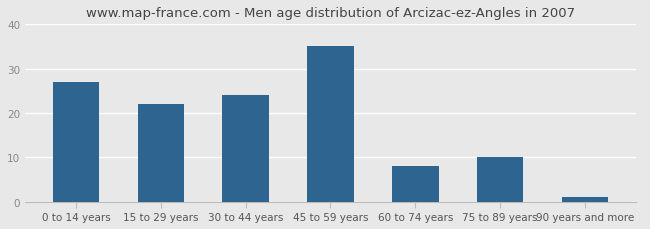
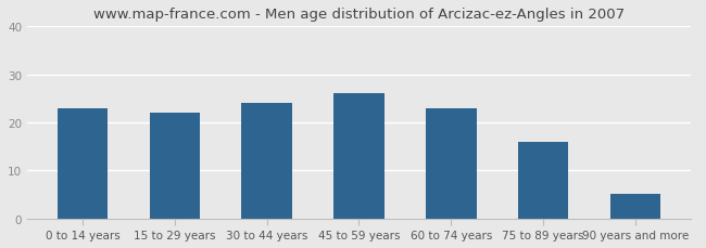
0 to 14 years: 27 -> 23
45 to 59 years: 35 -> 26
60 to 74 years: 8 -> 23
75 to 89 years: 10 -> 16
90 years and more: 1 -> 5
